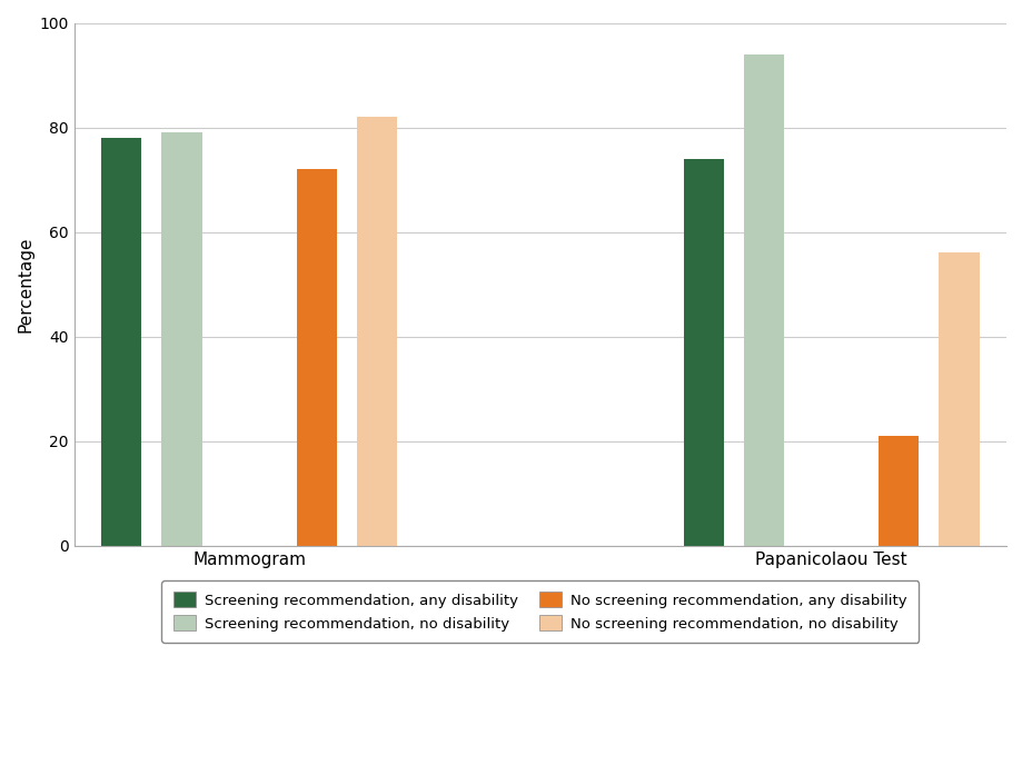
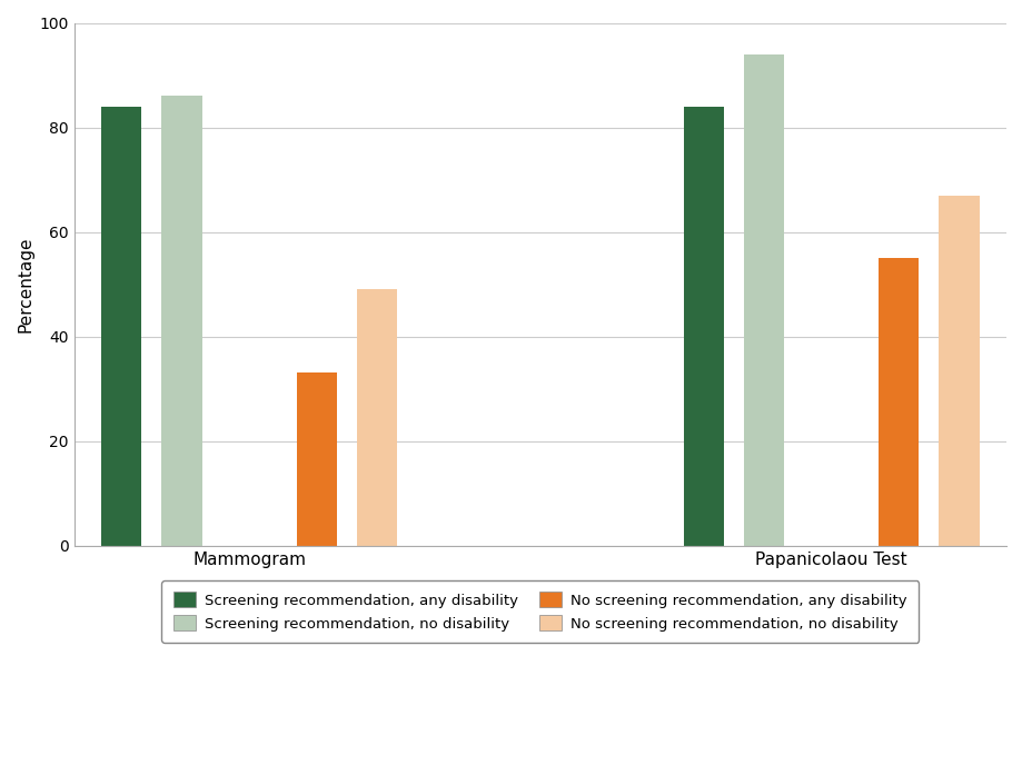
Screening recommendation, any disability/Mammogram: 78 -> 84
Screening recommendation, no disability/Mammogram: 79 -> 86
No screening recommendation, any disability/Mammogram: 72 -> 33
No screening recommendation, no disability/Mammogram: 82 -> 49
Screening recommendation, any disability/Papanicolaou Test: 74 -> 84
No screening recommendation, any disability/Papanicolaou Test: 21 -> 55
No screening recommendation, no disability/Papanicolaou Test: 56 -> 67
